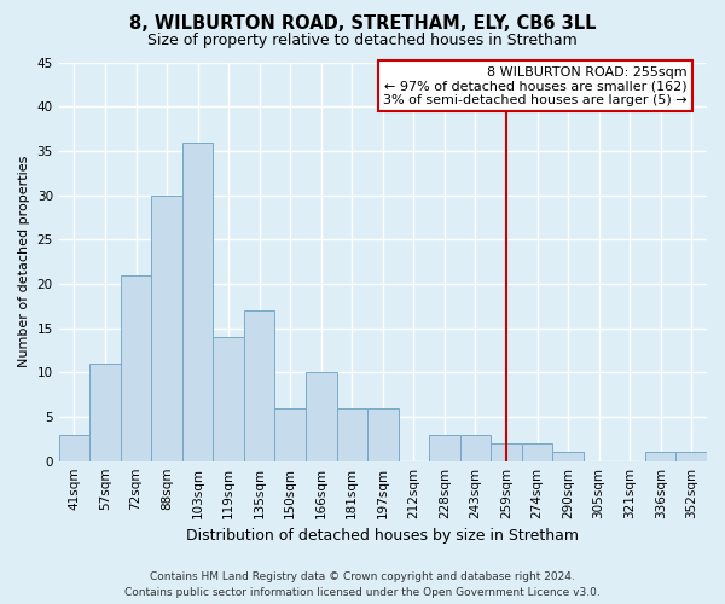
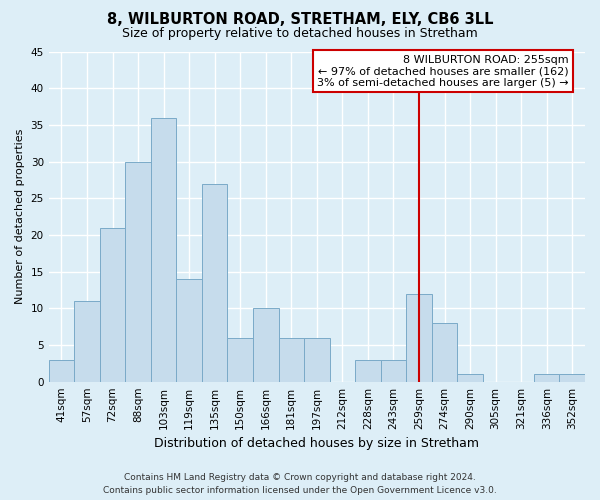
135sqm: 17 -> 27
259sqm: 2 -> 12
274sqm: 2 -> 8
